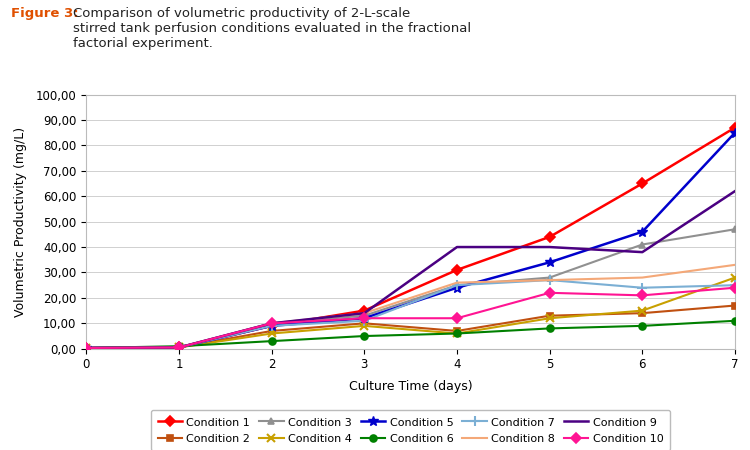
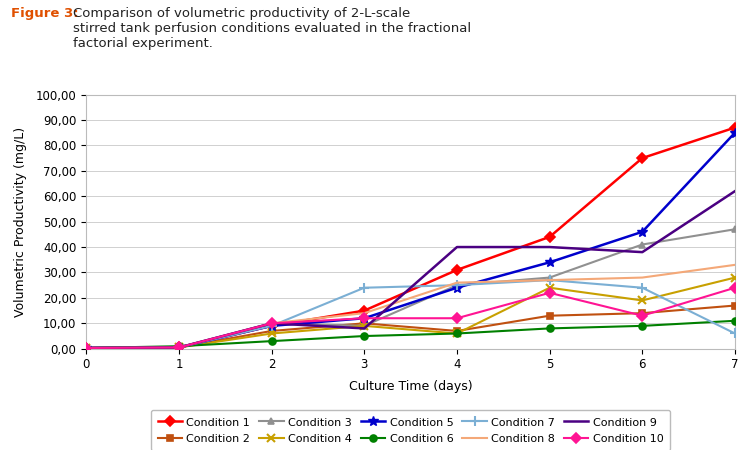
Condition 3/3: 13,0 -> 9,0
Condition 7/3: 11,0 -> 24,0
Condition 9/3: 14,0 -> 8,0
Condition 4/5: 12,0 -> 24,0
Condition 1/6: 65,0 -> 75,0
Condition 4/6: 15,0 -> 19,0
Condition 10/6: 21,0 -> 13,0
Condition 7/7: 25,0 -> 6,0
